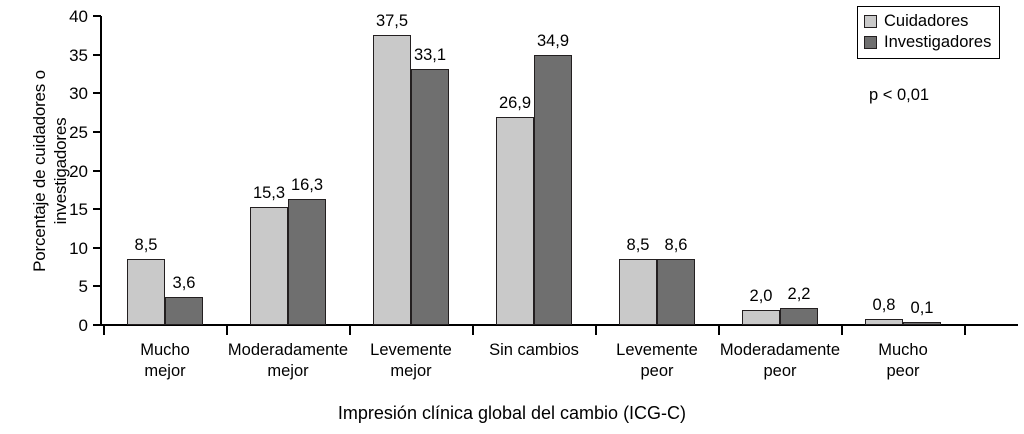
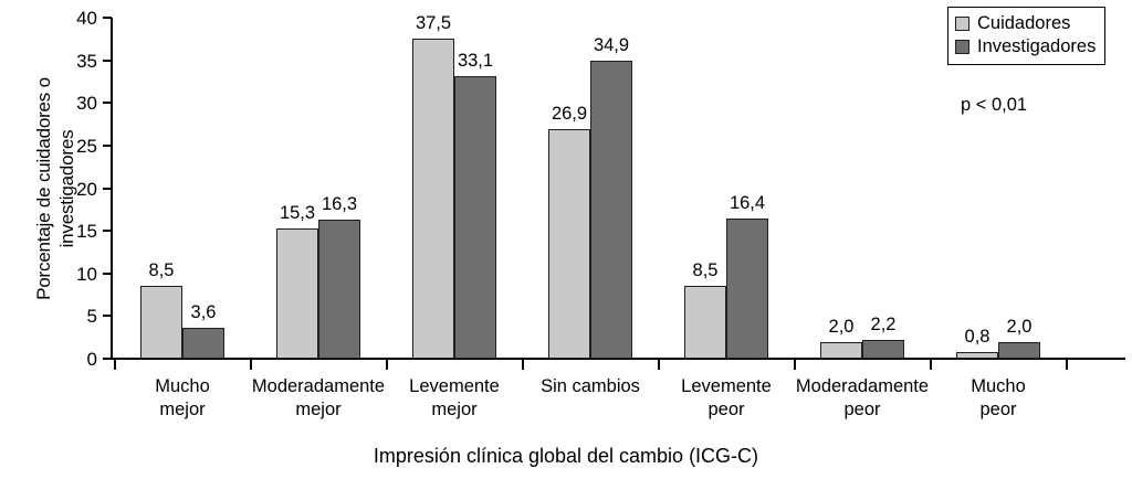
Investigadores/Levemente peor: 8,6 -> 16,4
Investigadores/Mucho peor: 0,1 -> 2,0
